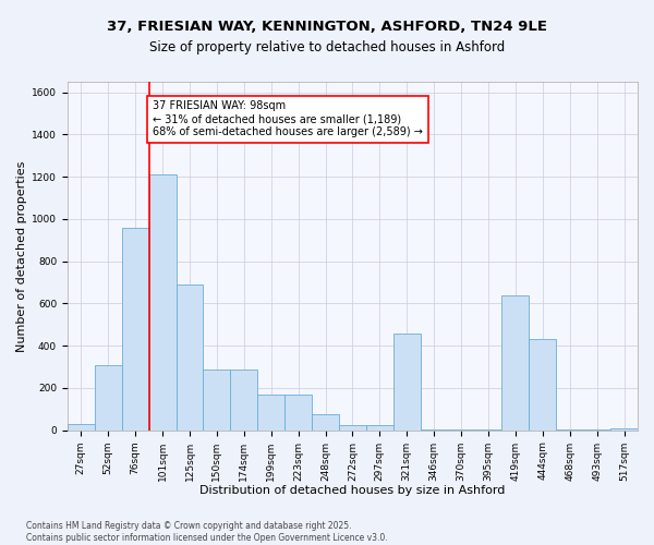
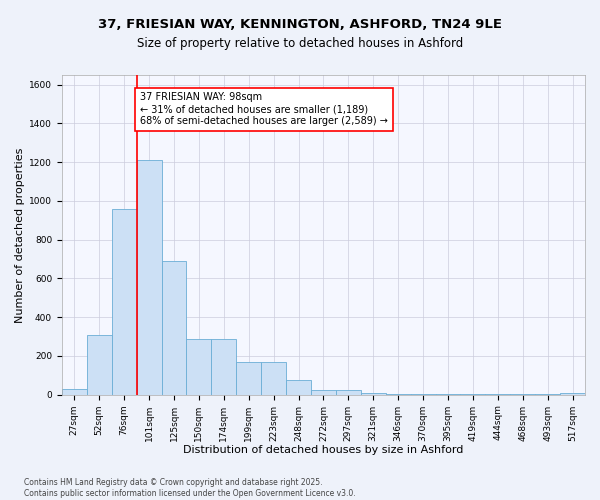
321sqm: 460 -> 10
419sqm: 640 -> 0
444sqm: 430 -> 0
